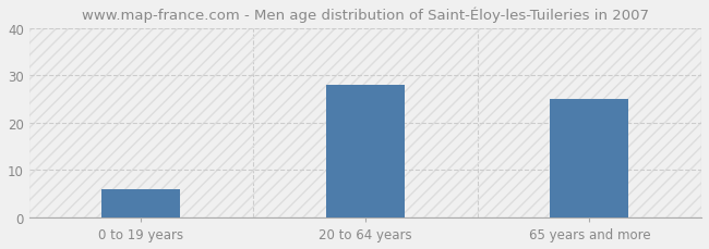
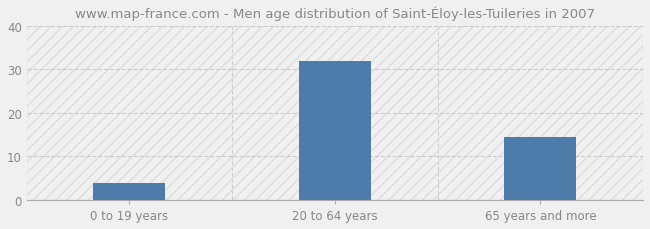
0 to 19 years: 6.0 -> 4.0
20 to 64 years: 28.0 -> 32.0
65 years and more: 25.0 -> 14.5
